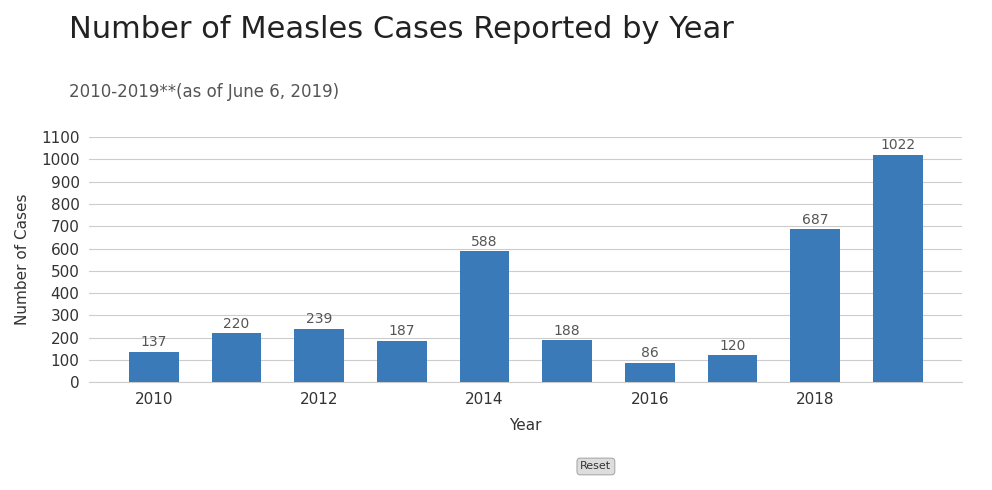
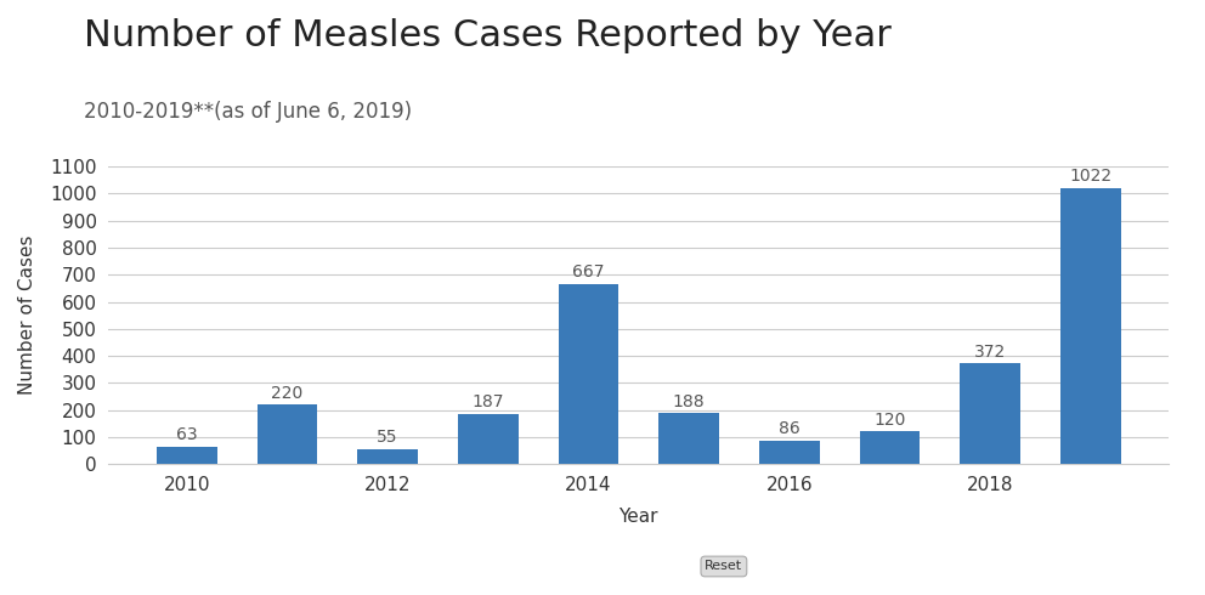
2010: 137 -> 63
2012: 239 -> 55
2014: 588 -> 667
2018: 687 -> 372
